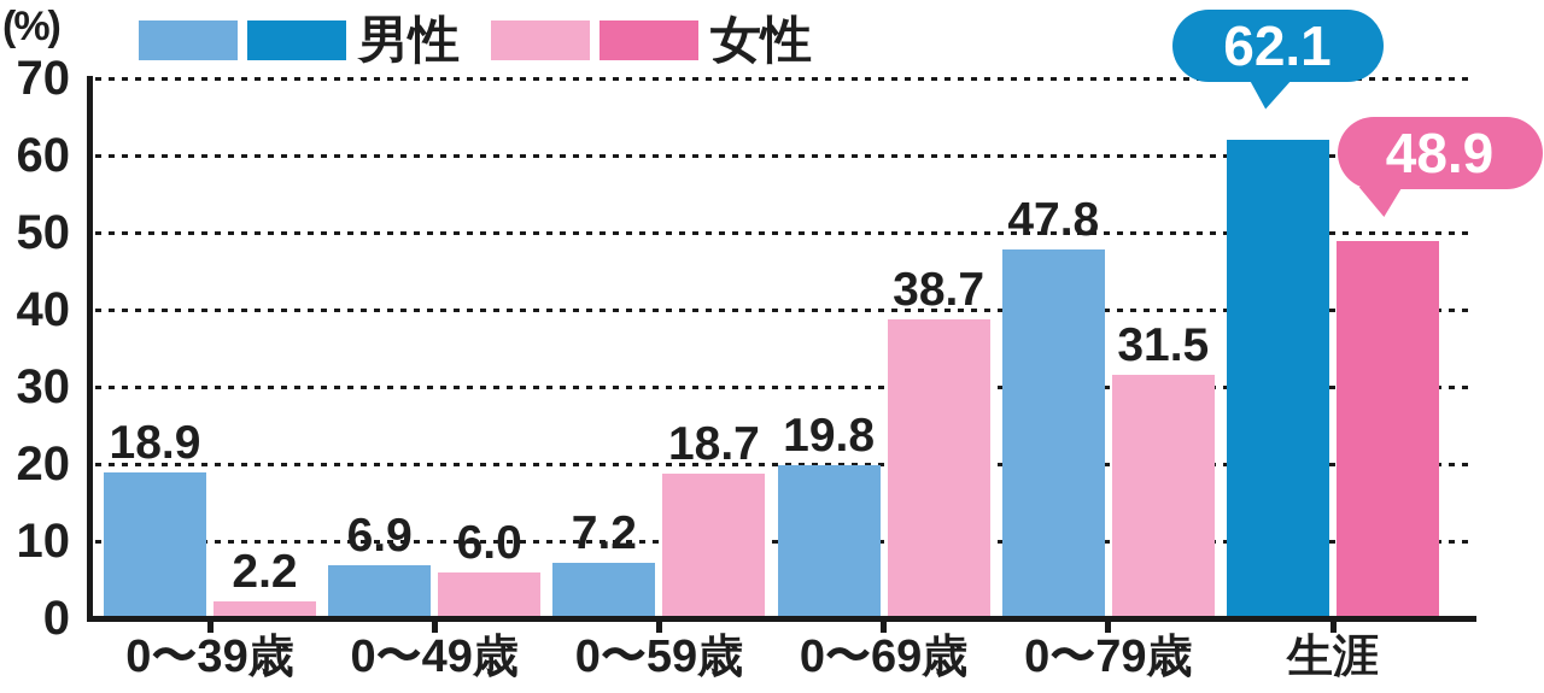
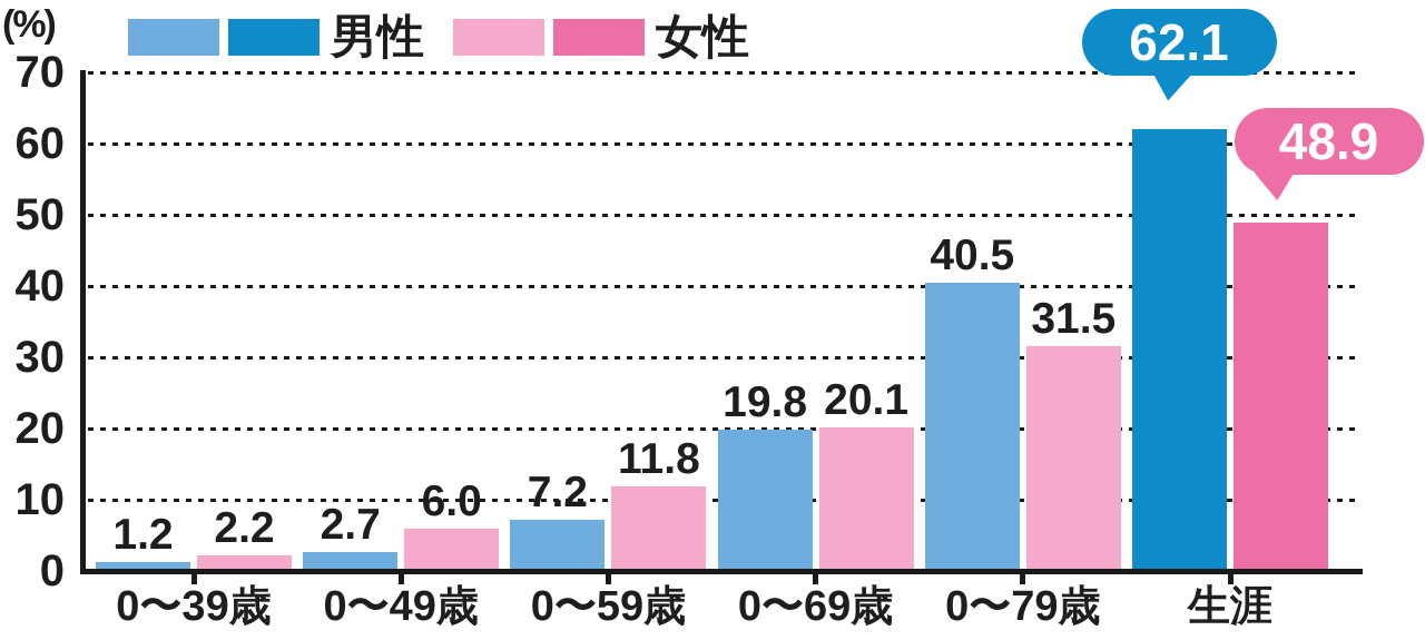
男性/0〜39歳: 18.9 -> 1.2
男性/0〜49歳: 6.9 -> 2.7
女性/0〜59歳: 18.7 -> 11.8
女性/0〜69歳: 38.7 -> 20.1
男性/0〜79歳: 47.8 -> 40.5
